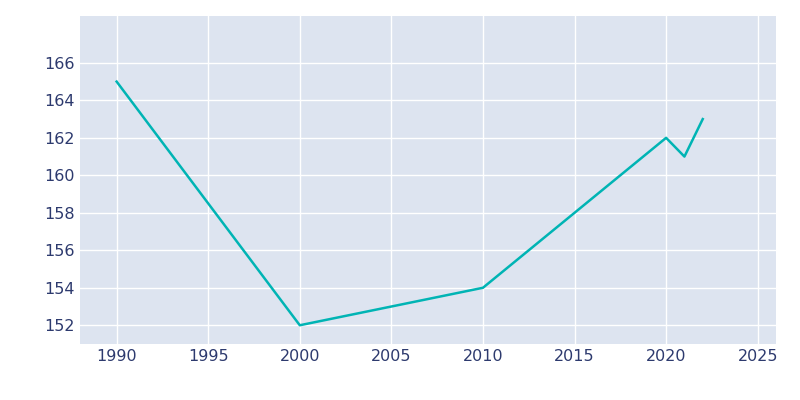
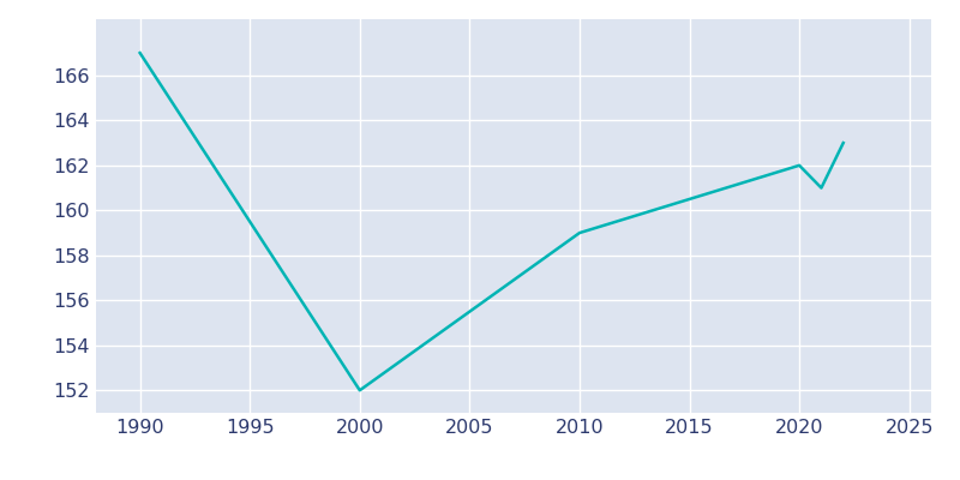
1990: 165 -> 167
2010: 154 -> 159
